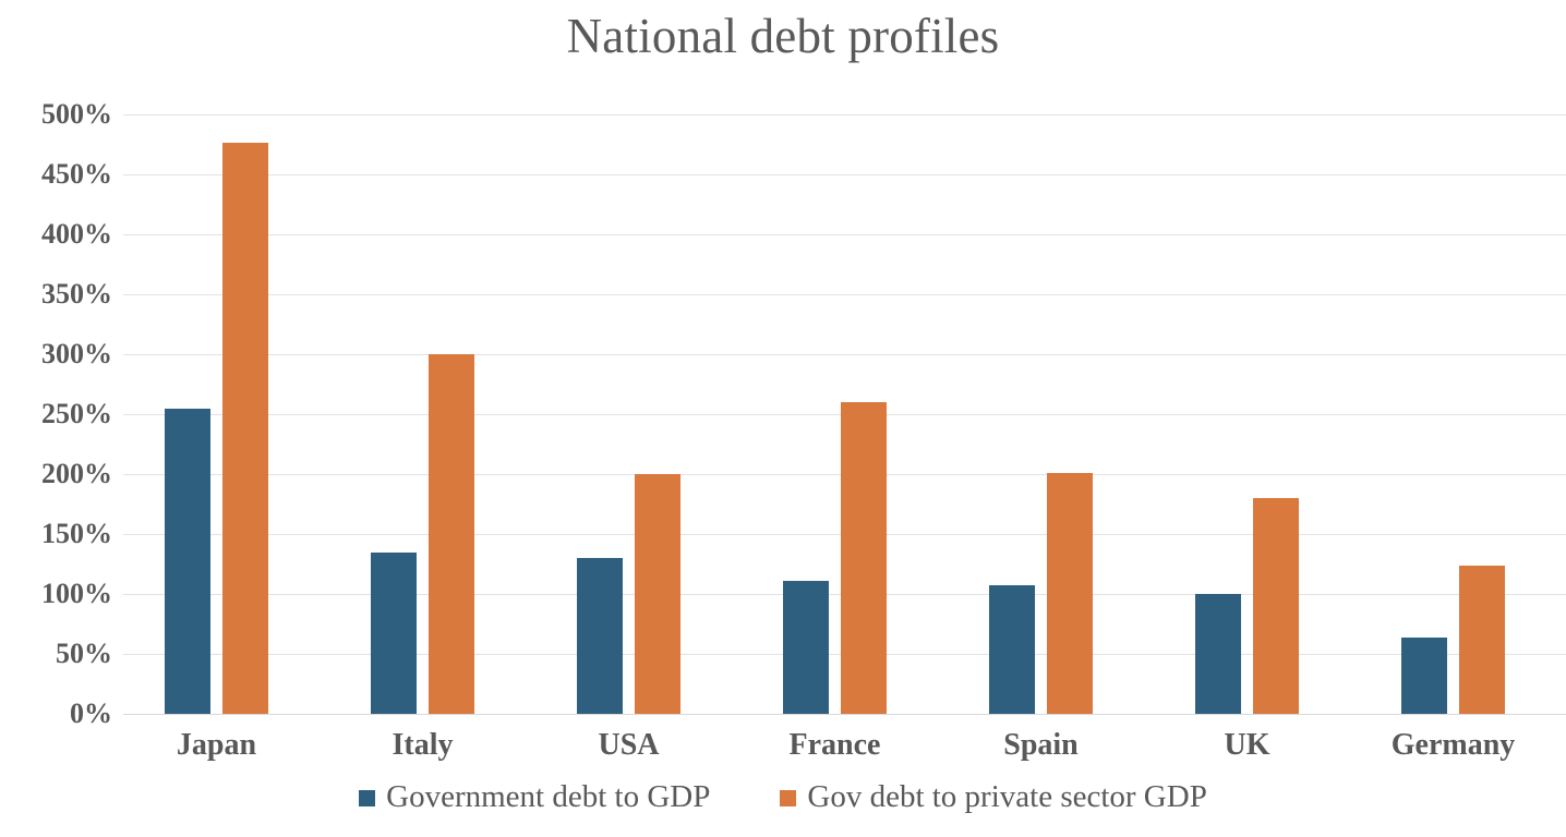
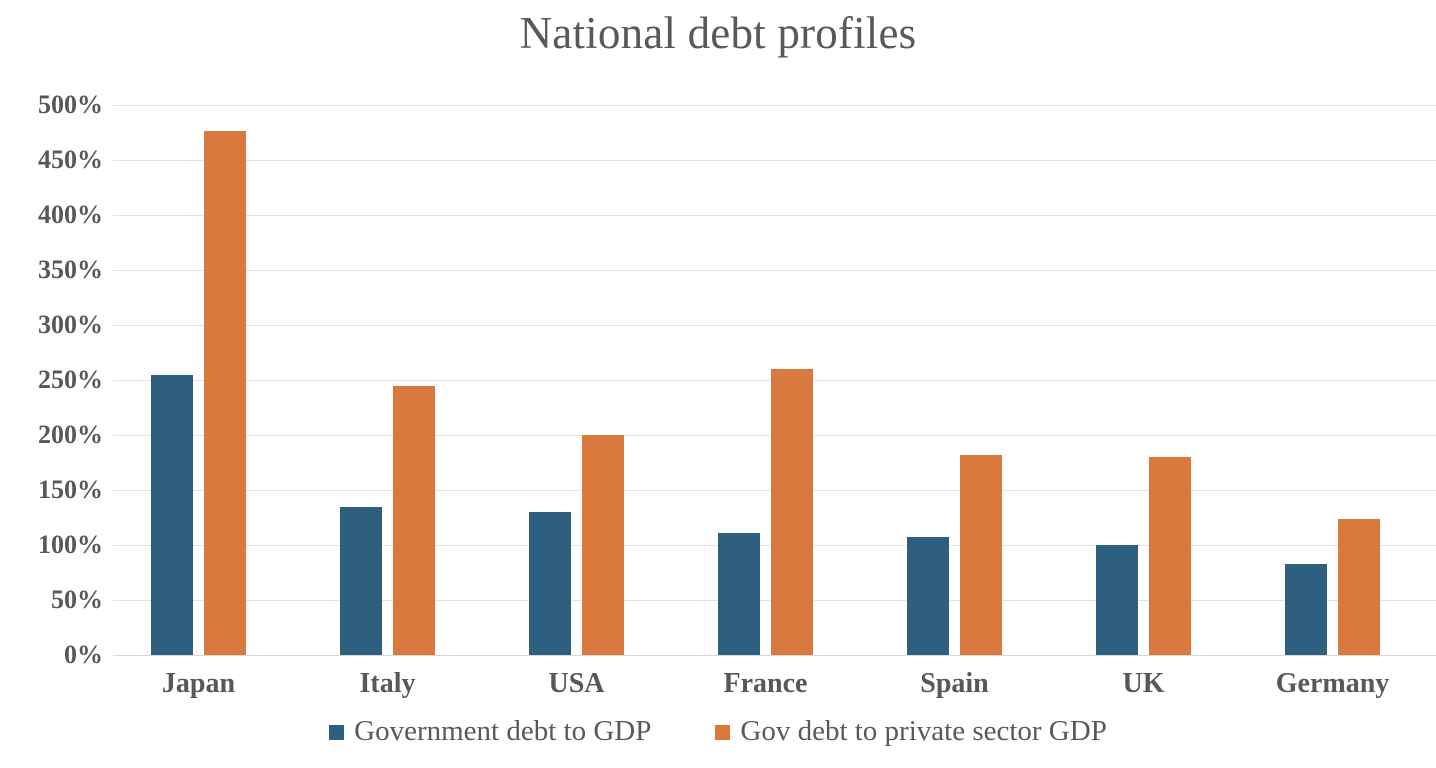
Gov debt to private sector GDP/Italy: 300% -> 245%
Gov debt to private sector GDP/Spain: 201% -> 182%
Government debt to GDP/Germany: 64% -> 83%
